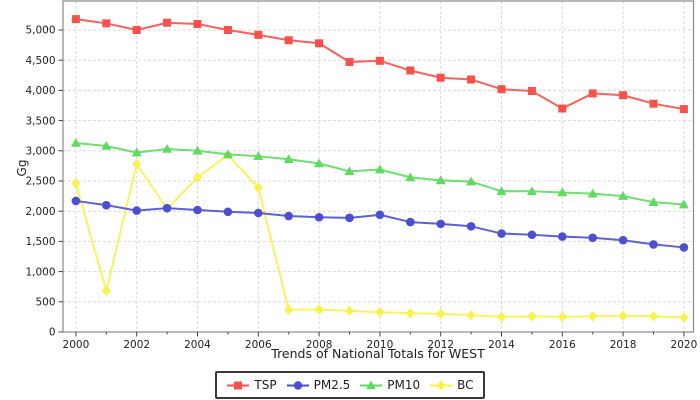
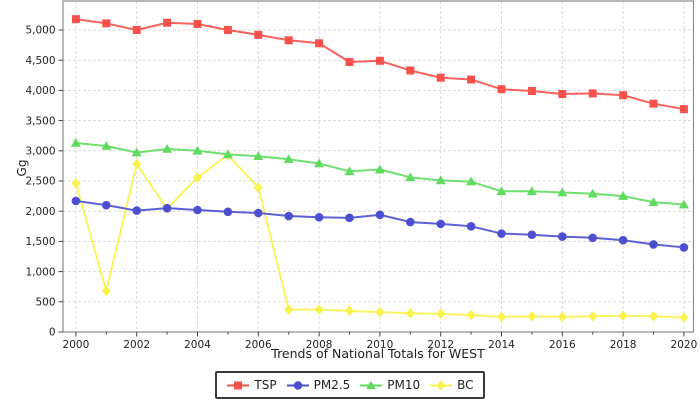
TSP/2016: 3700 -> 3900
